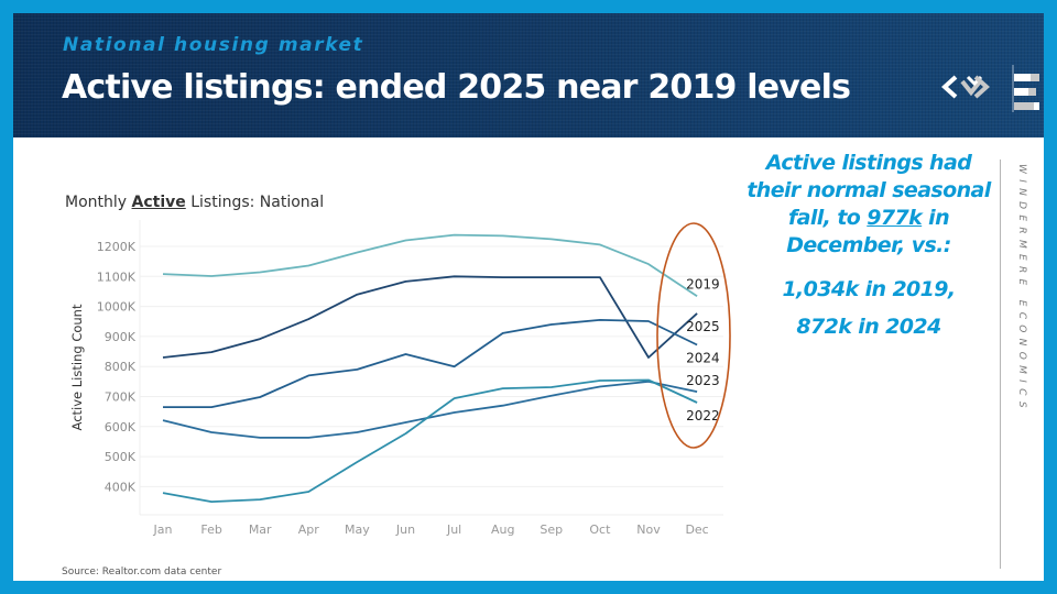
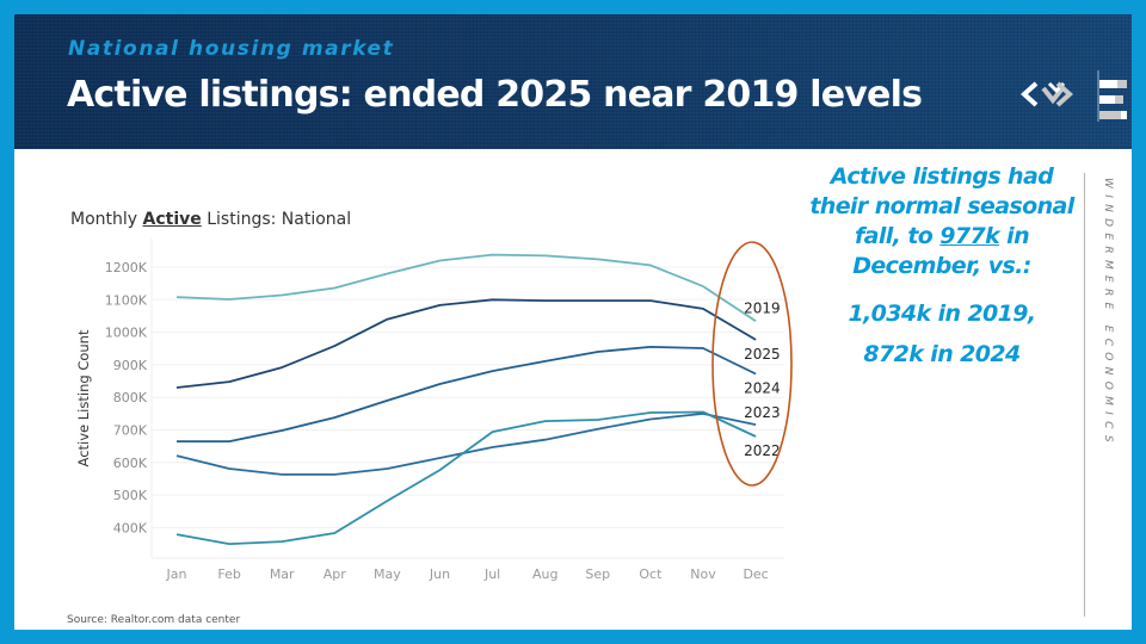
2024/Apr: 770K -> 740K
2024/Jul: 800K -> 880K
2025/Nov: 830K -> 1070K
